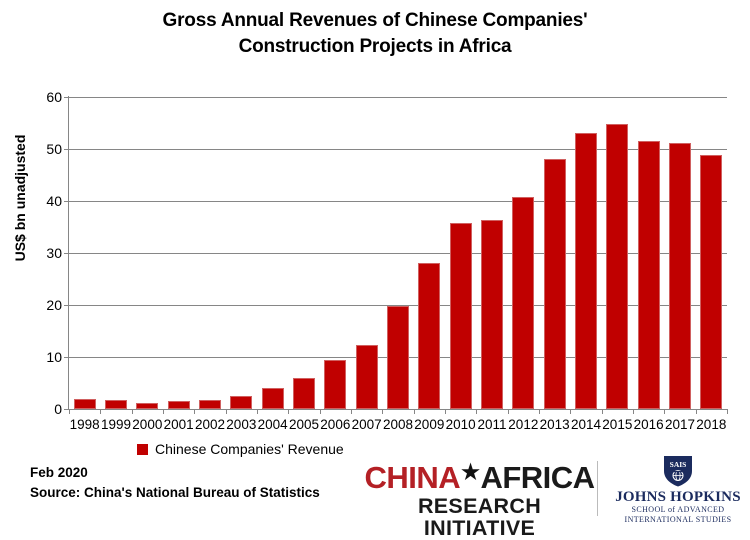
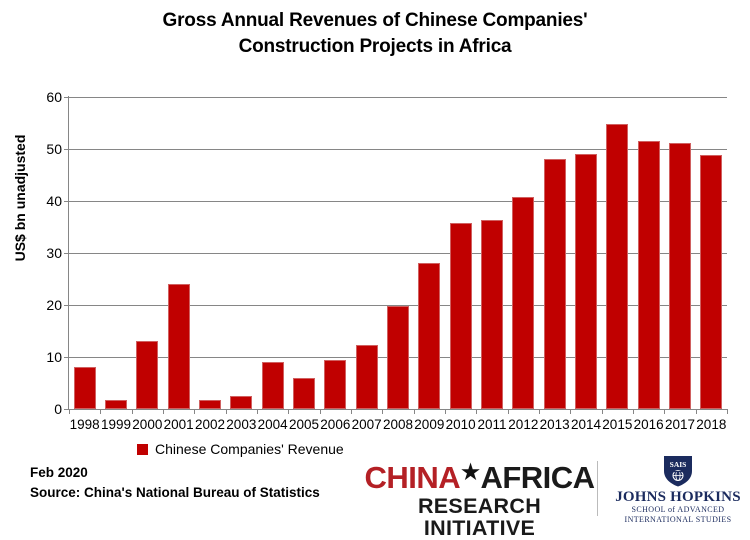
1998: 2 -> 8
2000: 1 -> 13
2001: 2 -> 24
2004: 4 -> 9
2014: 53 -> 49
